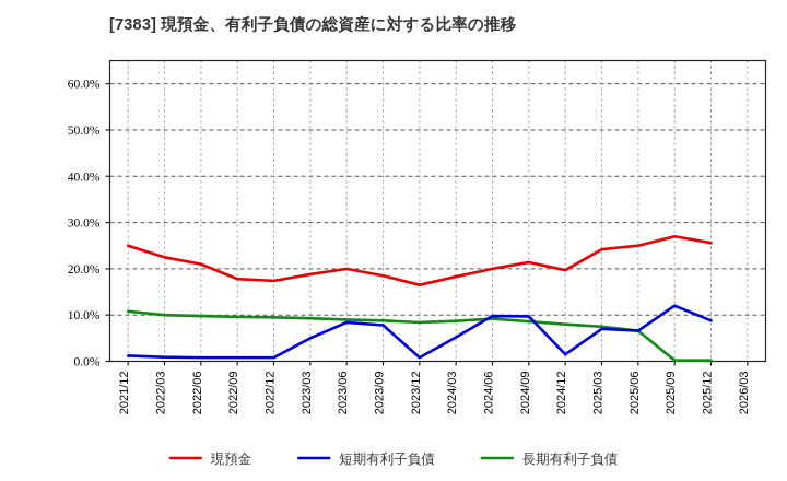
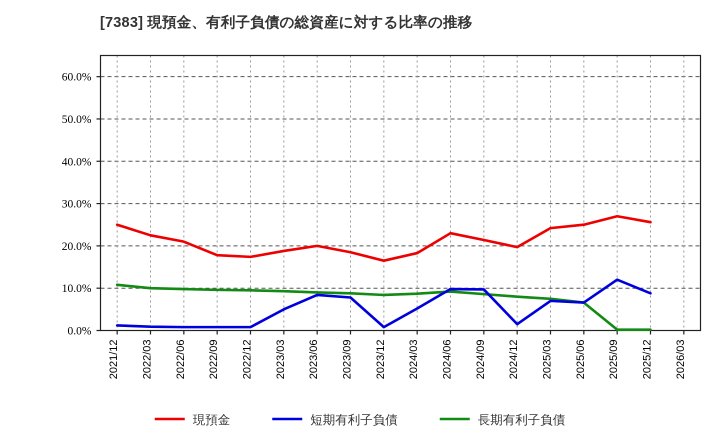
現預金/2024/06: 20% -> 23%
